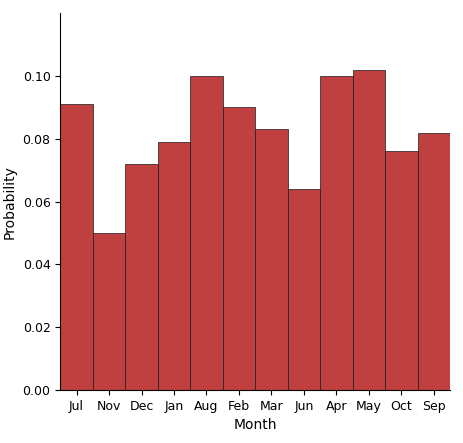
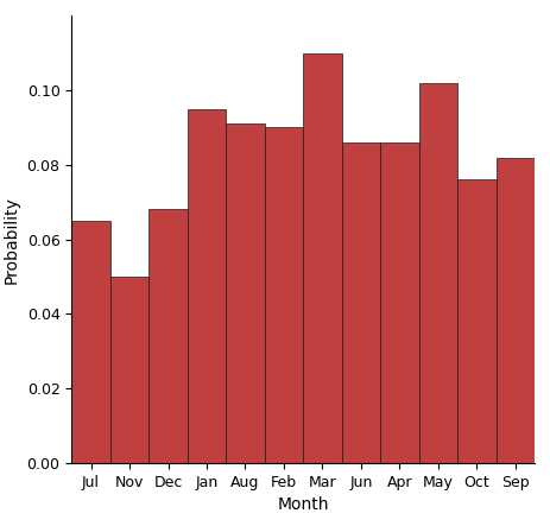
Jul: 0.091 -> 0.065
Dec: 0.072 -> 0.068
Jan: 0.079 -> 0.095
Aug: 0.100 -> 0.091
Mar: 0.083 -> 0.110
Jun: 0.064 -> 0.086
Apr: 0.100 -> 0.086
